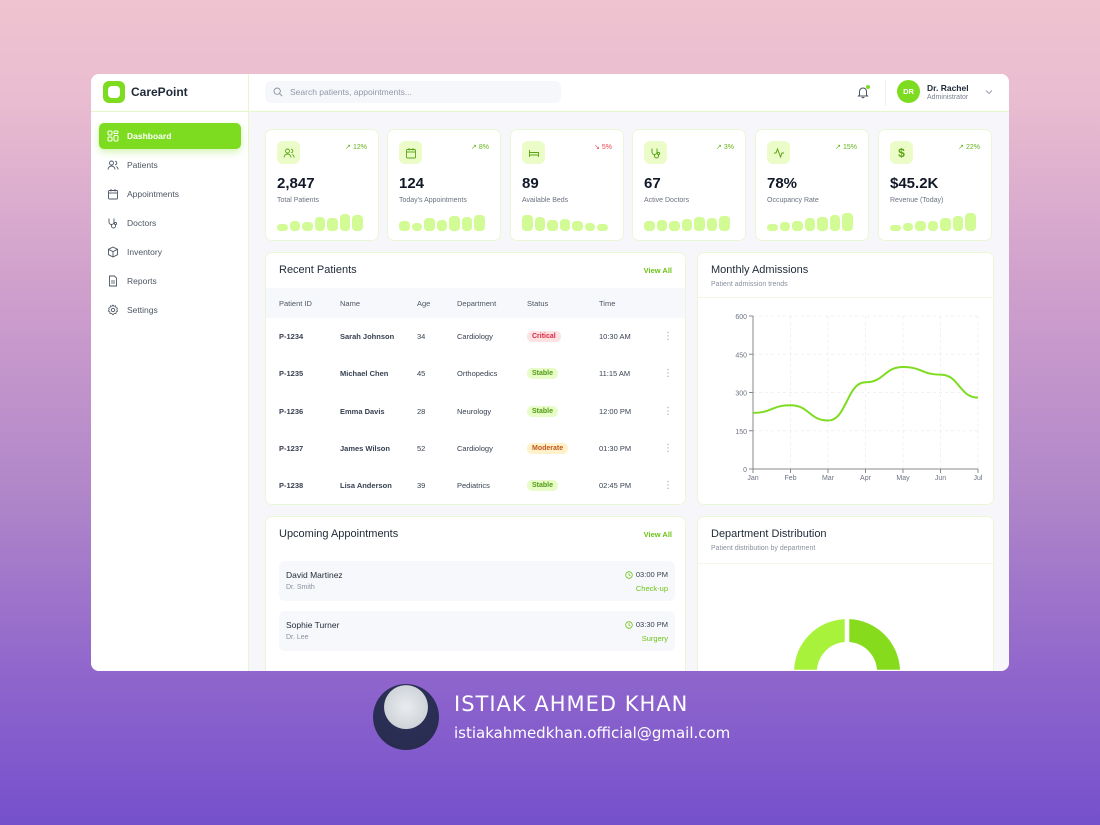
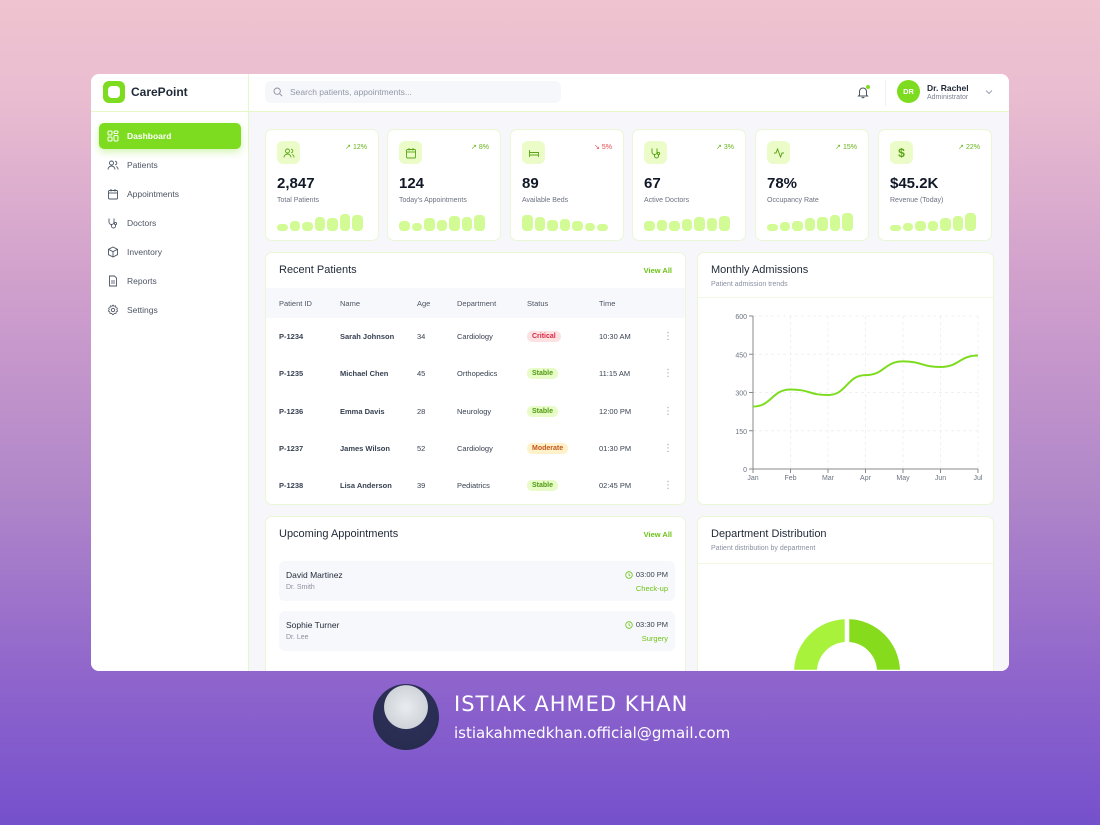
Jan: 220 -> 240
Feb: 250 -> 310
Mar: 190 -> 290
Apr: 340 -> 370
May: 400 -> 420
Jun: 370 -> 400
Jul: 280 -> 440
